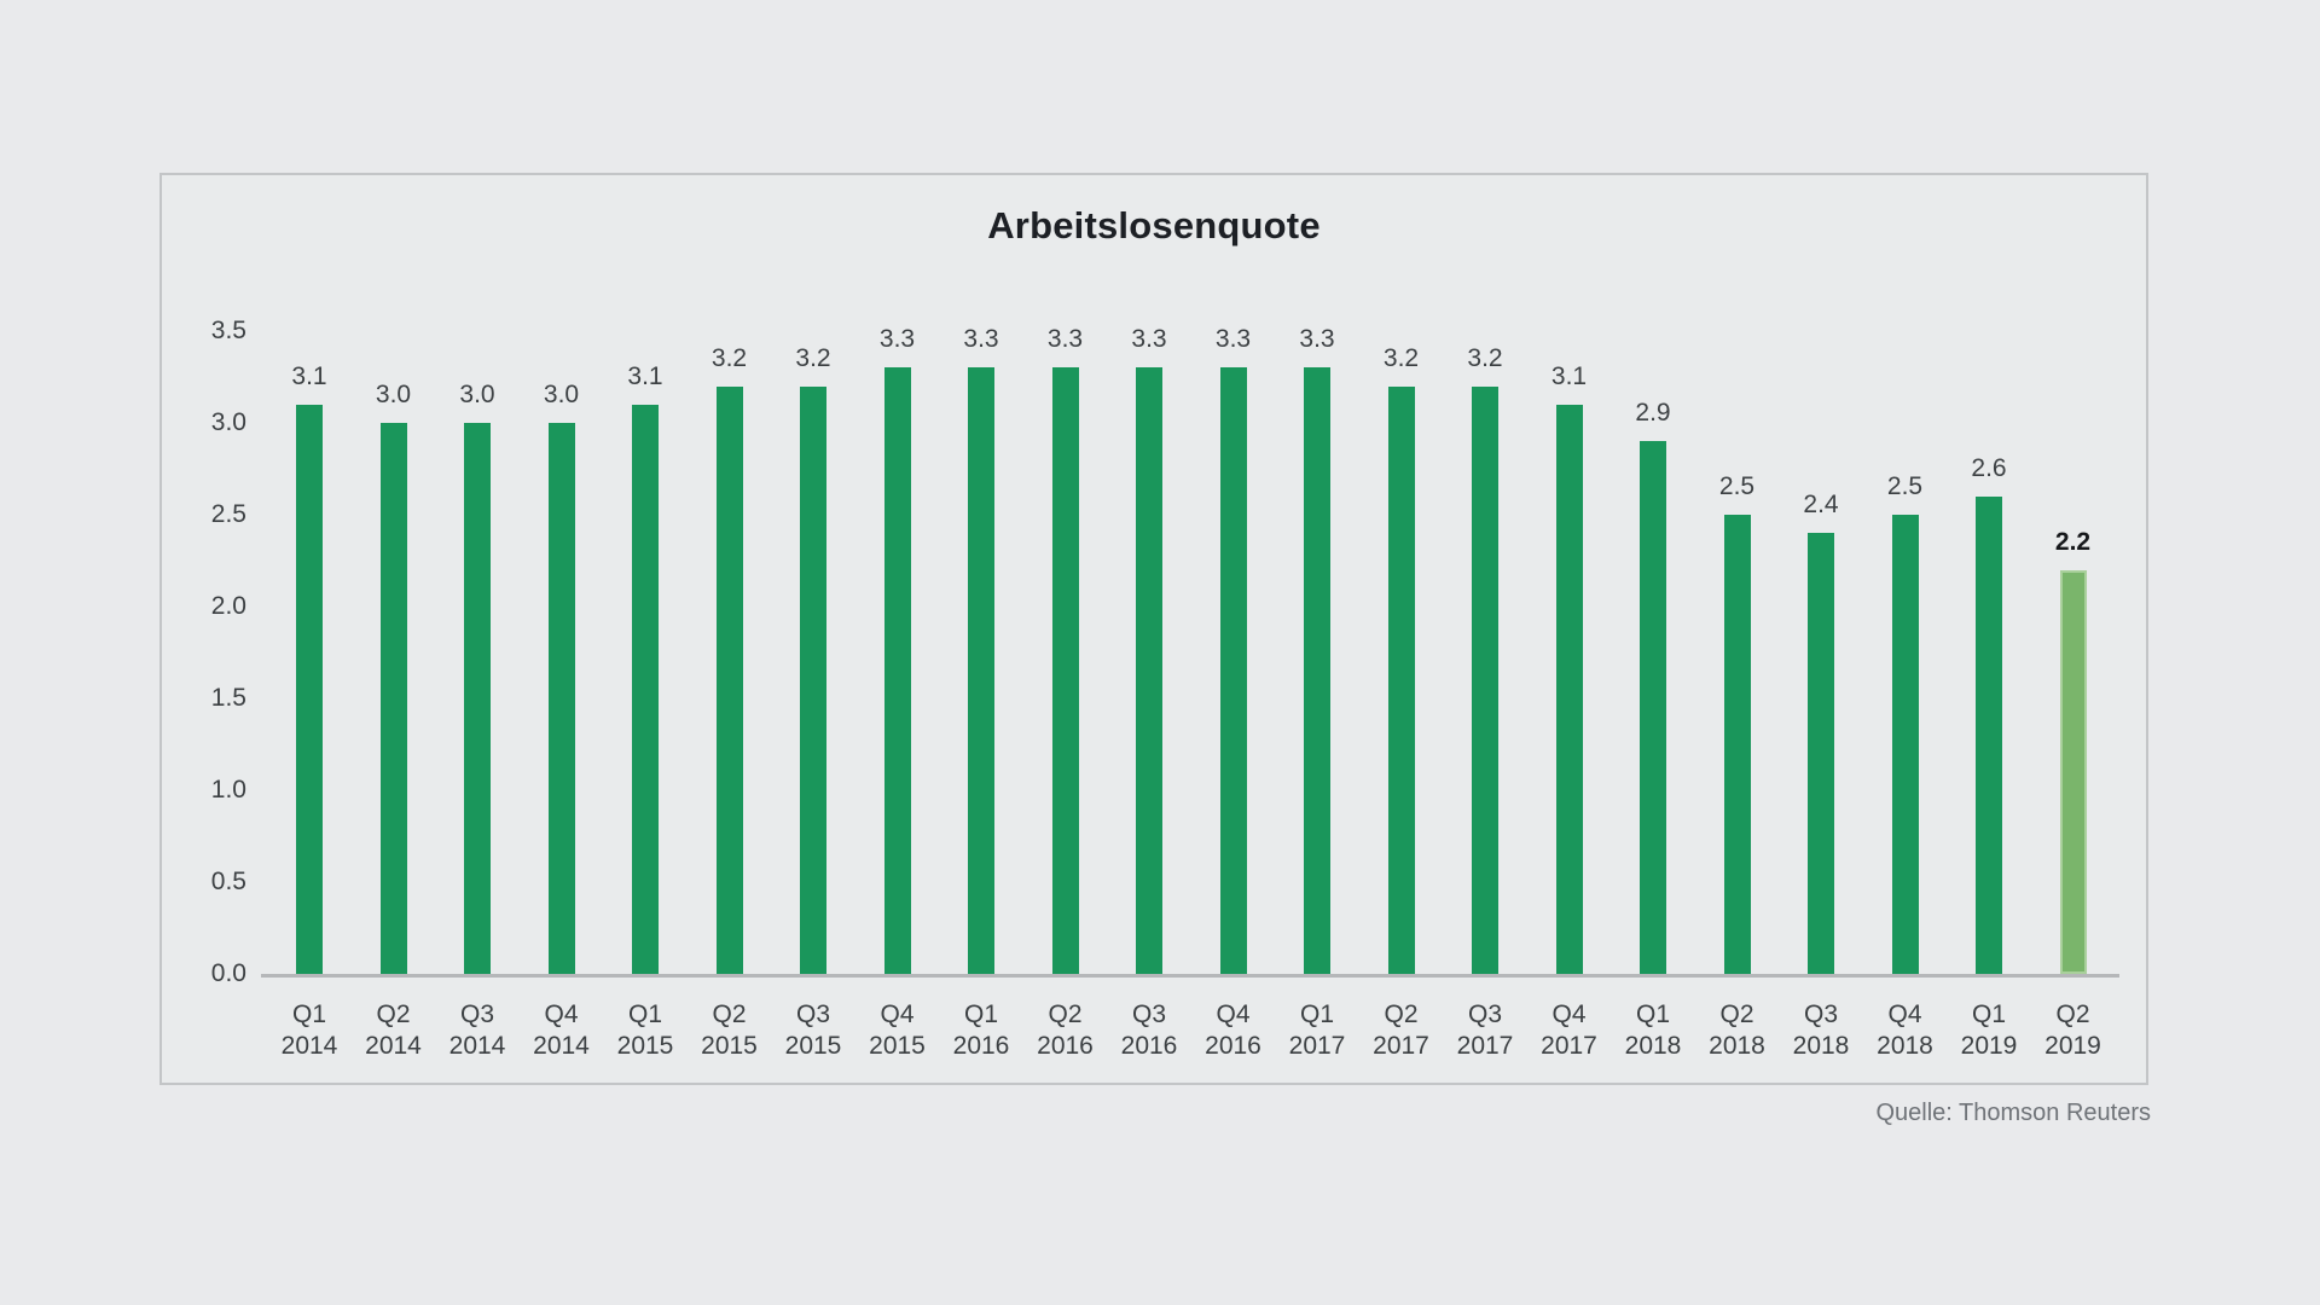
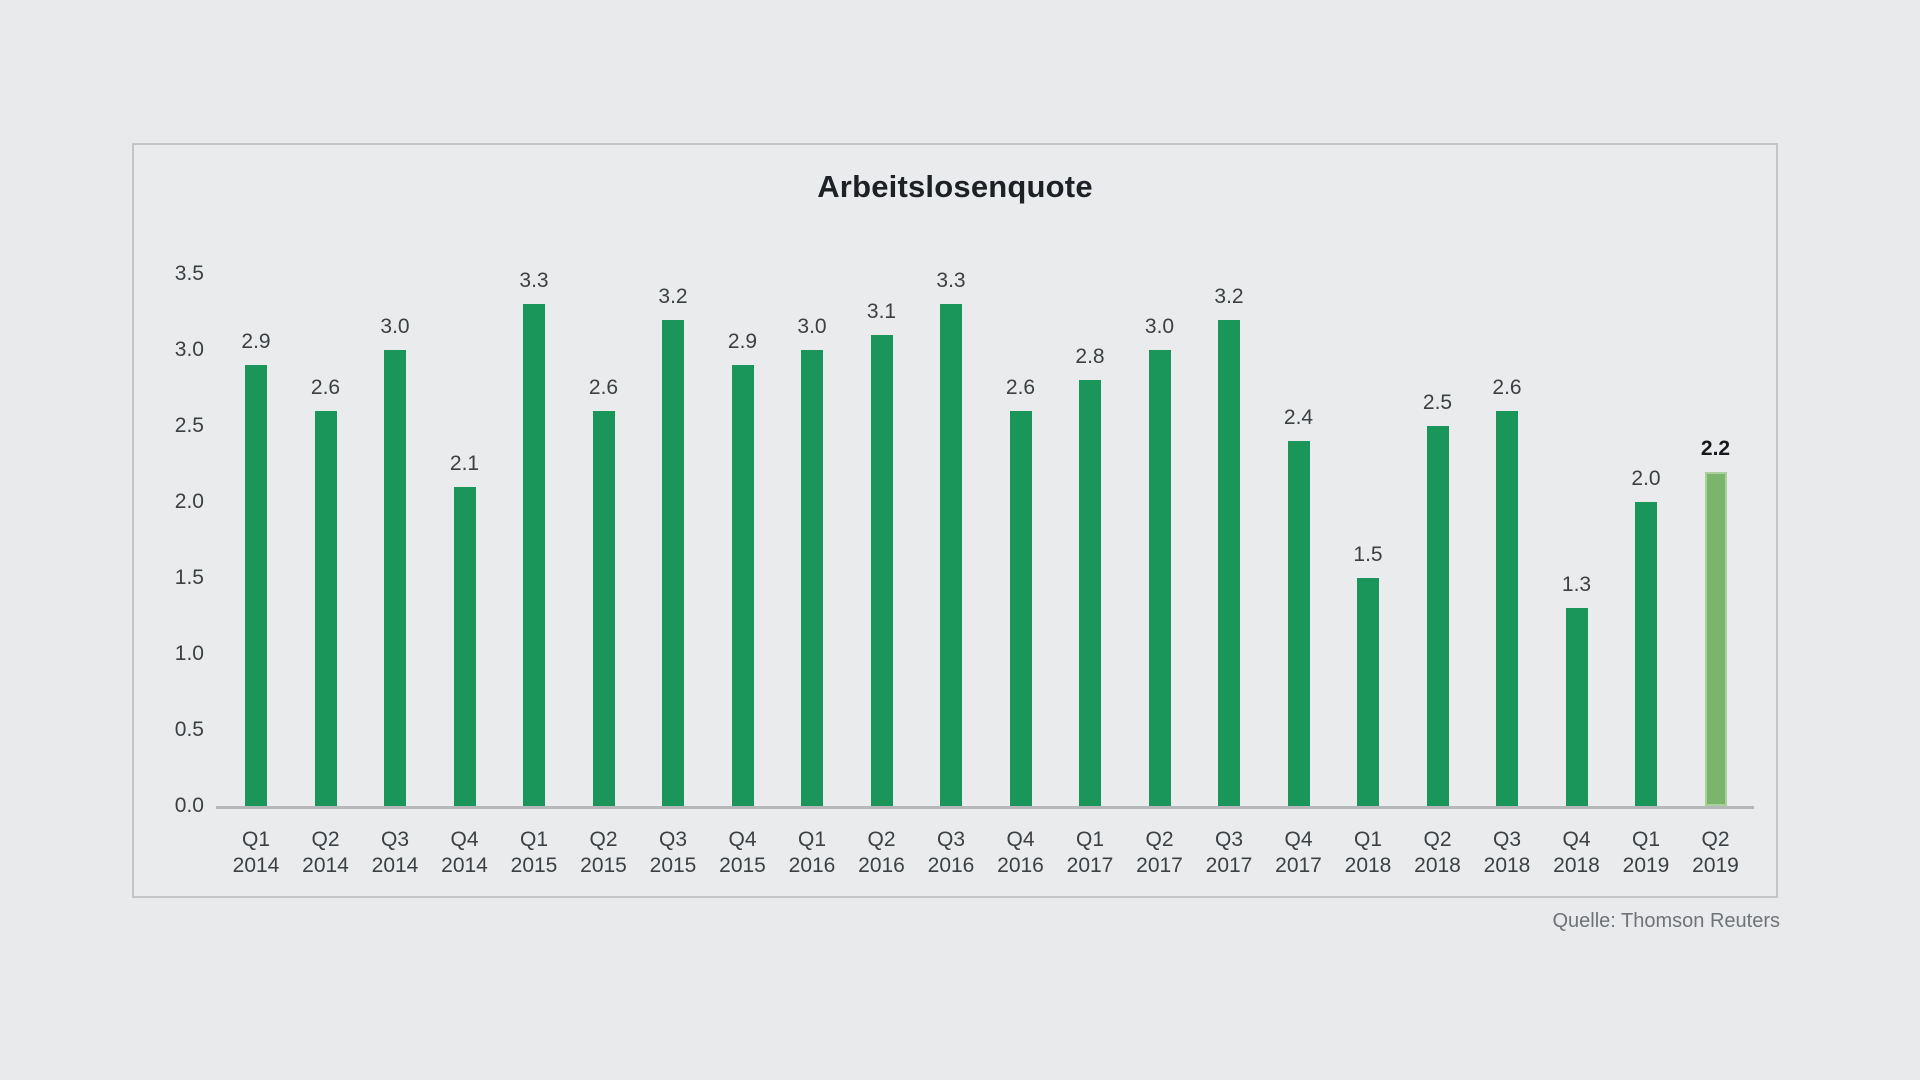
Q1 2014: 3.1 -> 2.9
Q2 2014: 3.0 -> 2.6
Q4 2014: 3.0 -> 2.1
Q1 2015: 3.1 -> 3.3
Q2 2015: 3.2 -> 2.6
Q4 2015: 3.3 -> 2.9
Q1 2016: 3.3 -> 3.0
Q2 2016: 3.3 -> 3.1
Q4 2016: 3.3 -> 2.6
Q1 2017: 3.3 -> 2.8
Q2 2017: 3.2 -> 3.0
Q4 2017: 3.1 -> 2.4
Q1 2018: 2.9 -> 1.5
Q3 2018: 2.4 -> 2.6
Q4 2018: 2.5 -> 1.3
Q1 2019: 2.6 -> 2.0
